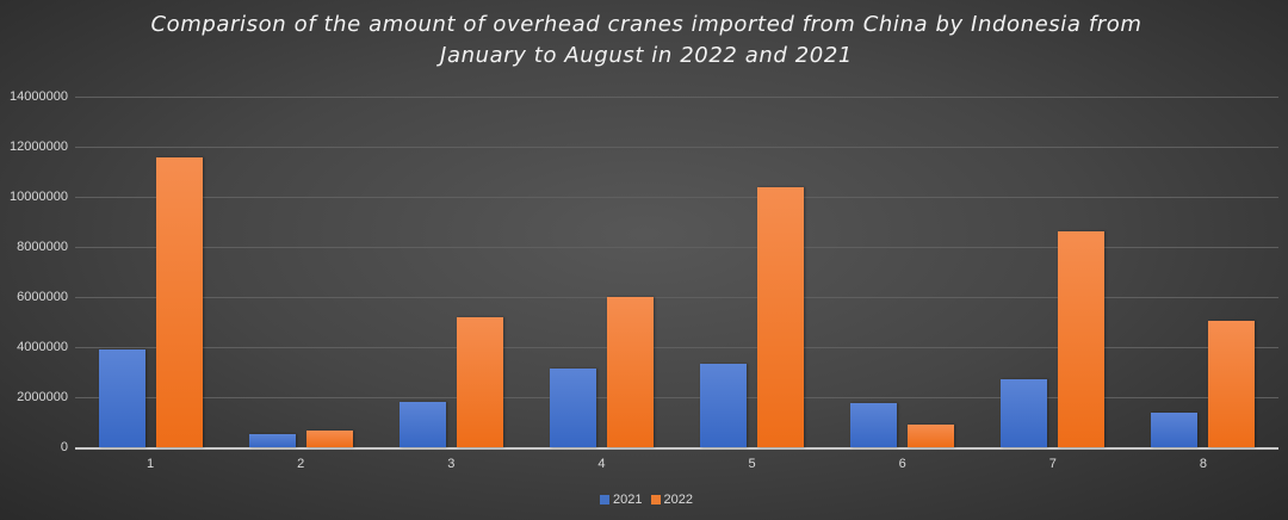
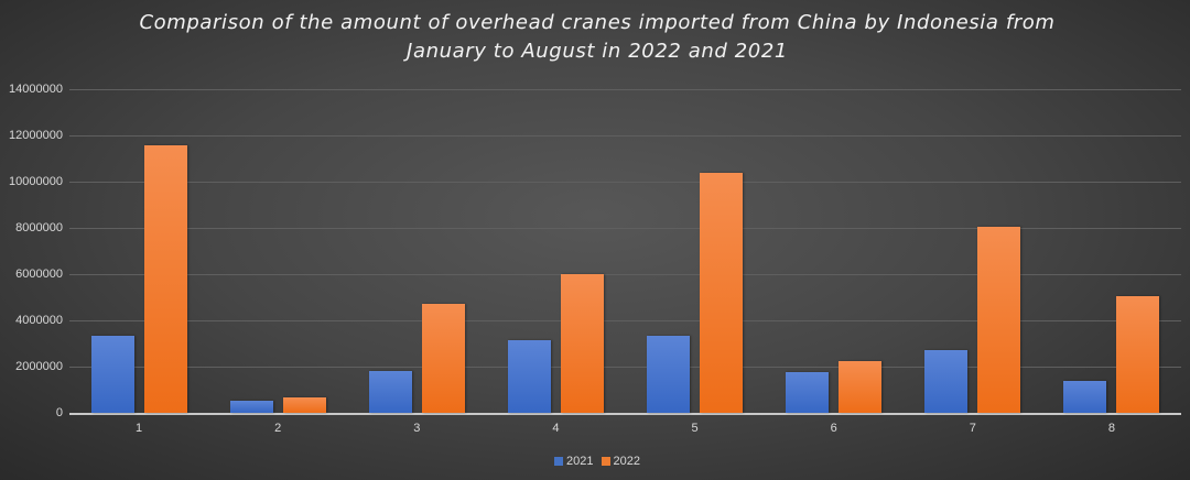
2021/1: 3900000 -> 3300000
2022/3: 5200000 -> 4700000
2022/6: 900000 -> 2200000
2022/7: 8600000 -> 8000000
